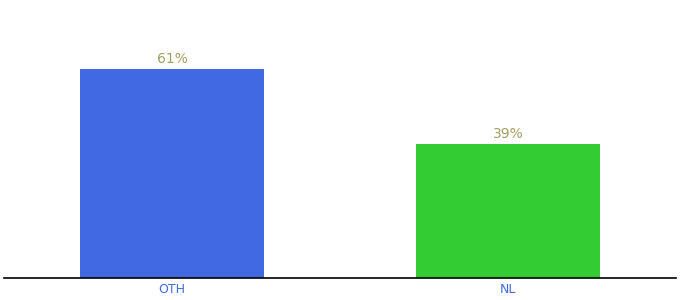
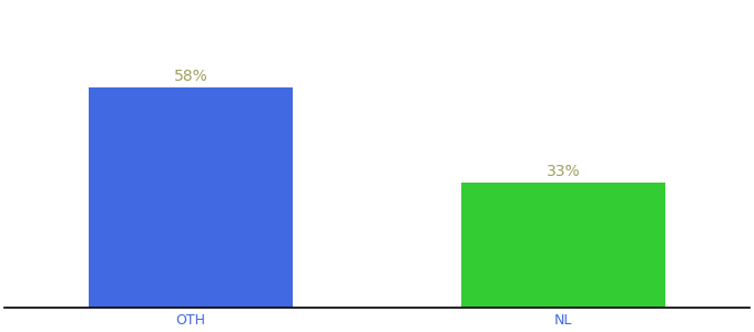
OTH: 61% -> 58%
NL: 39% -> 33%
